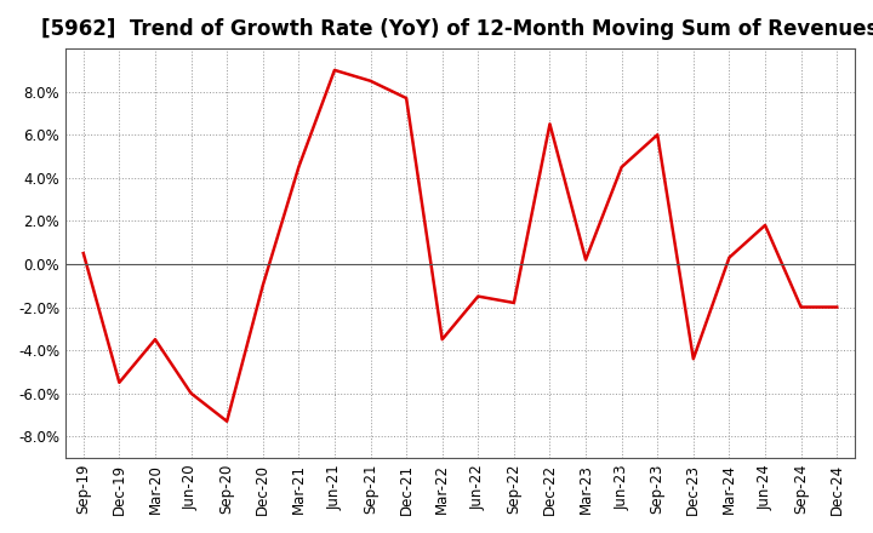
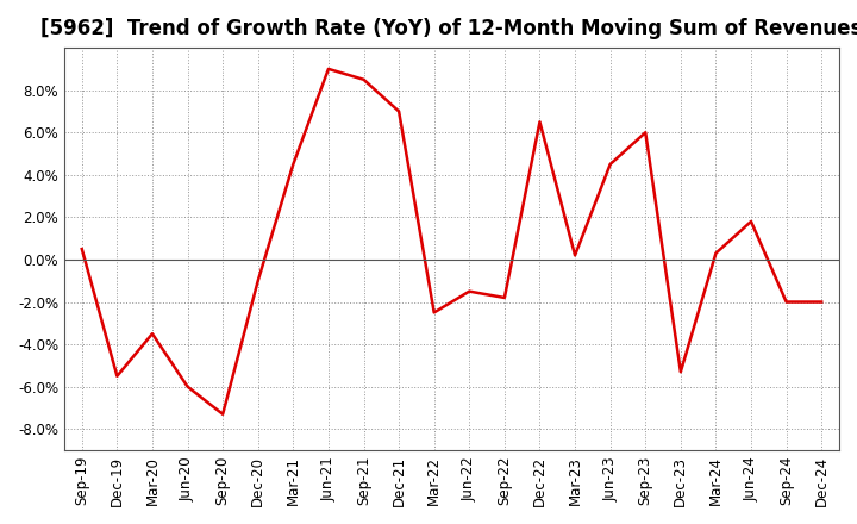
Dec-21: 7.7% -> 7.0%
Mar-22: -3.5% -> -2.5%
Dec-23: -4.4% -> -5.3%
